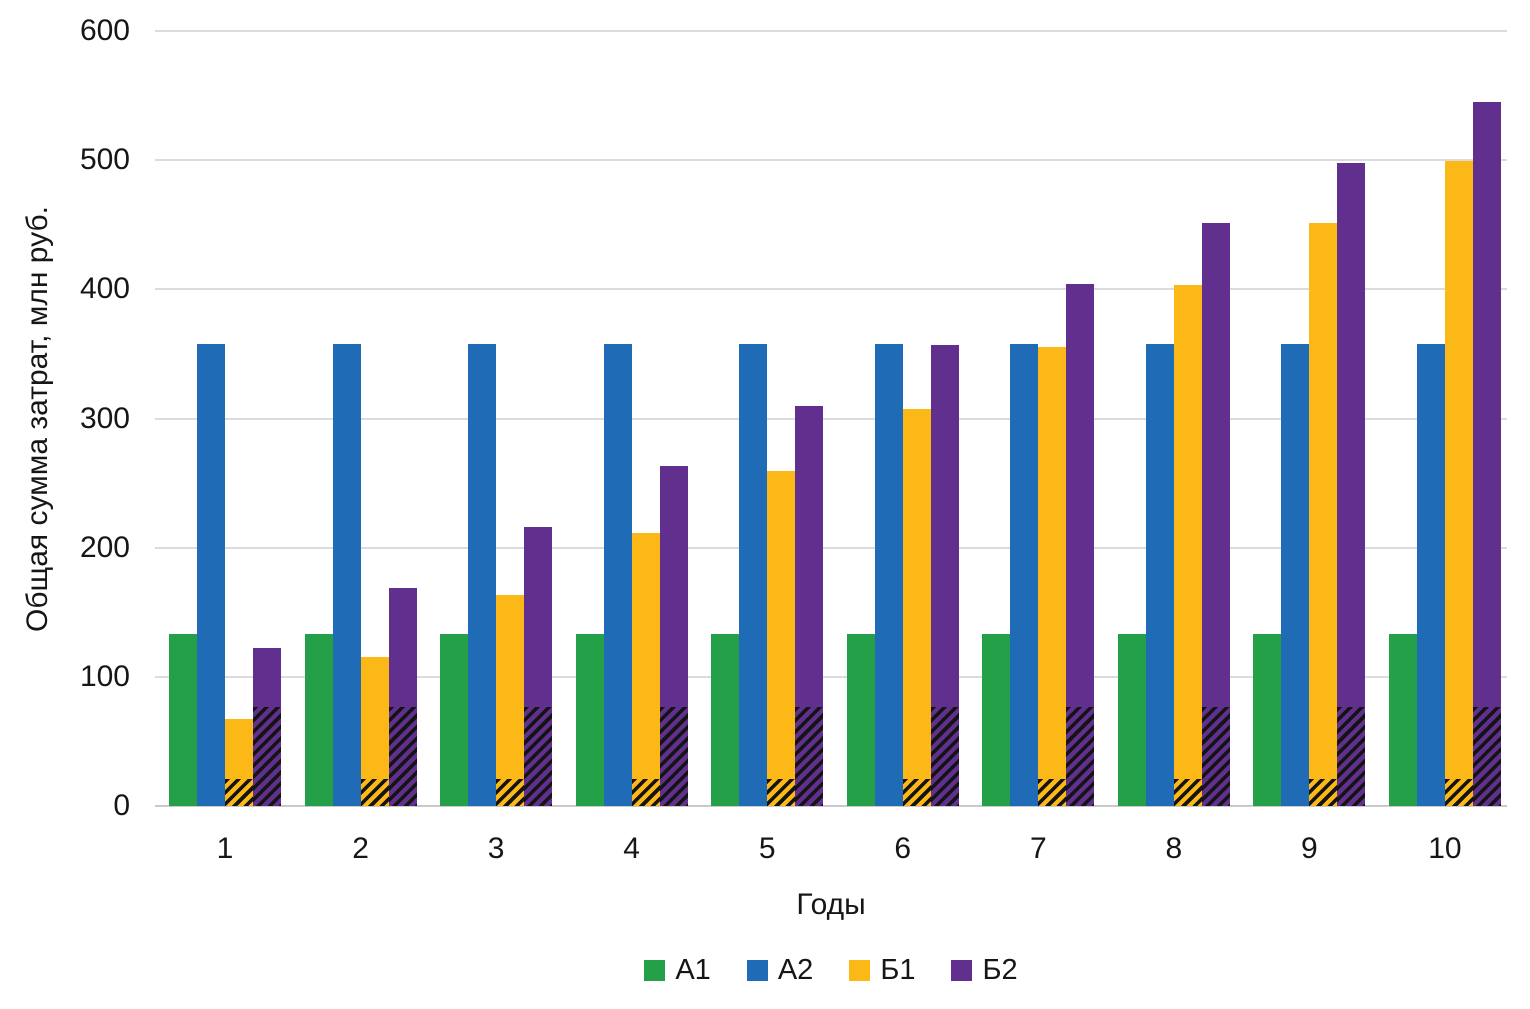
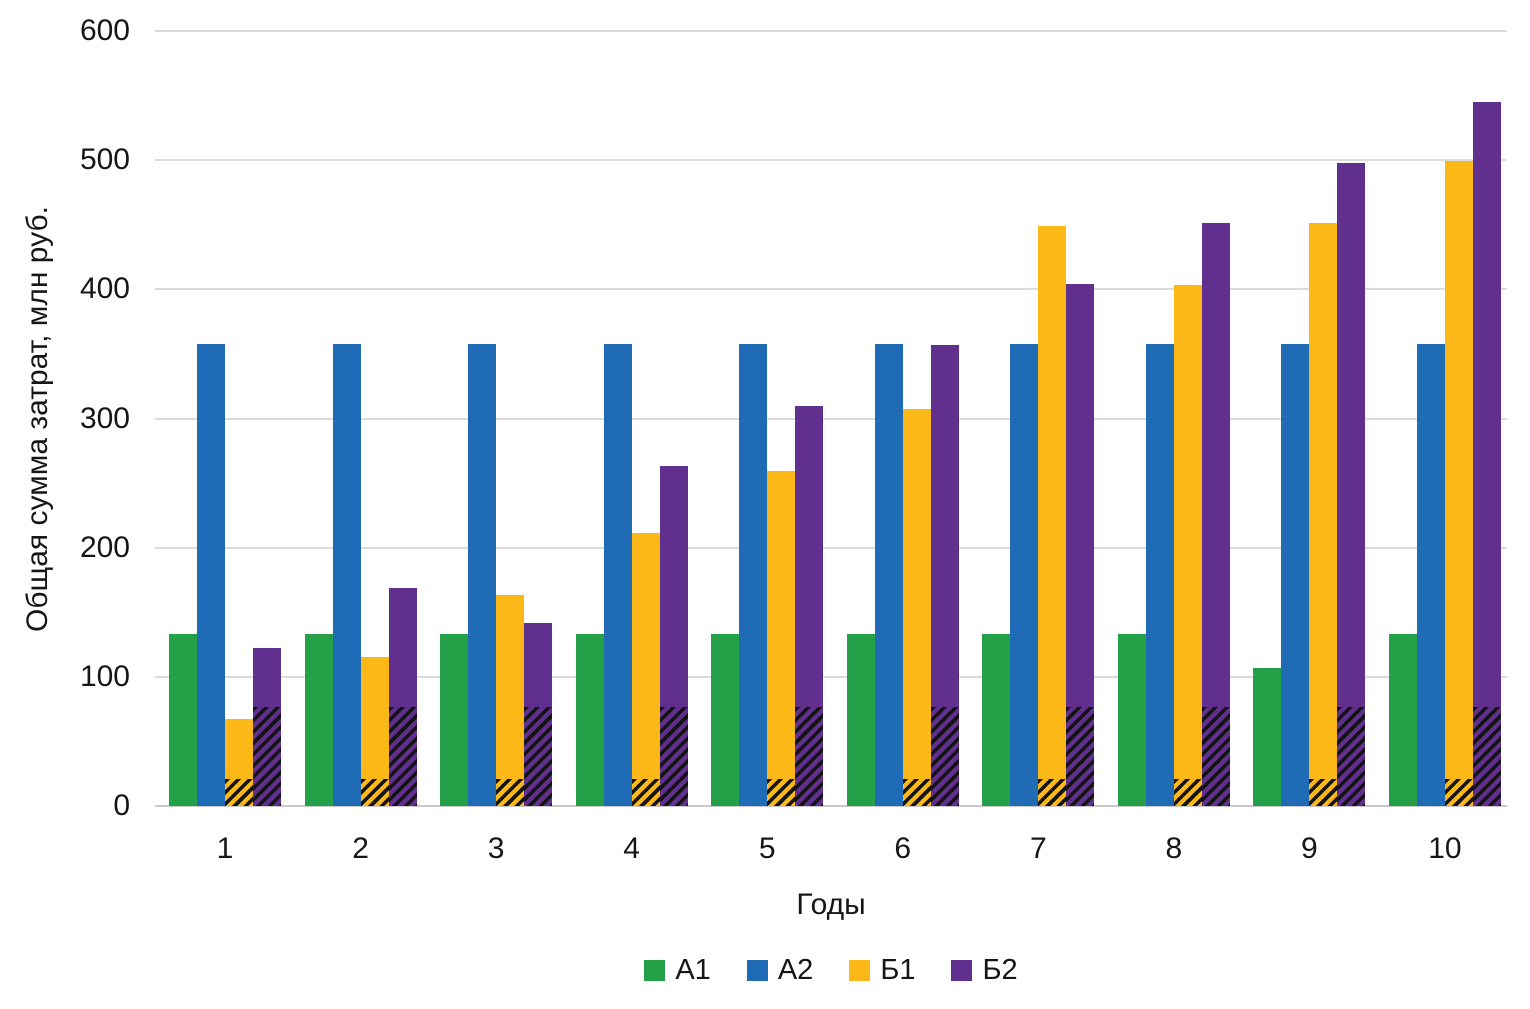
Б2/3: 216 -> 142
Б1/7: 355 -> 449
А1/9: 133 -> 107
